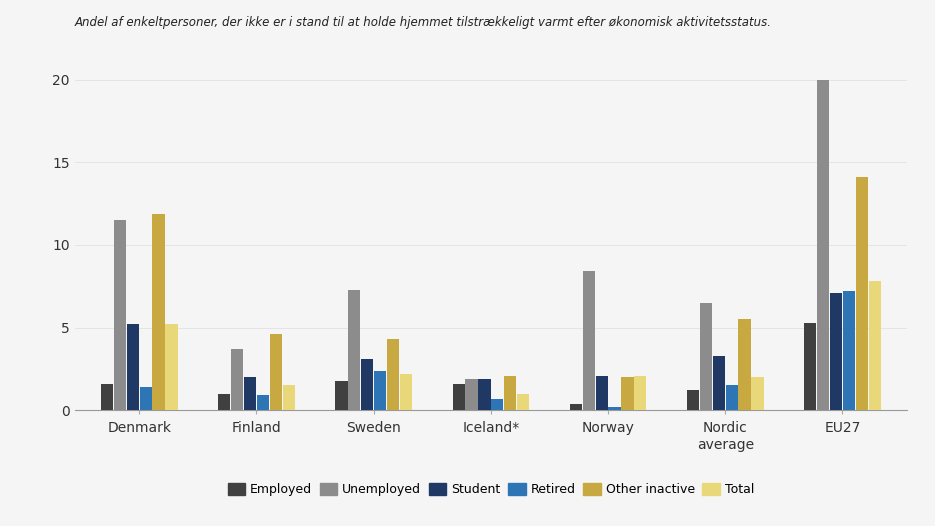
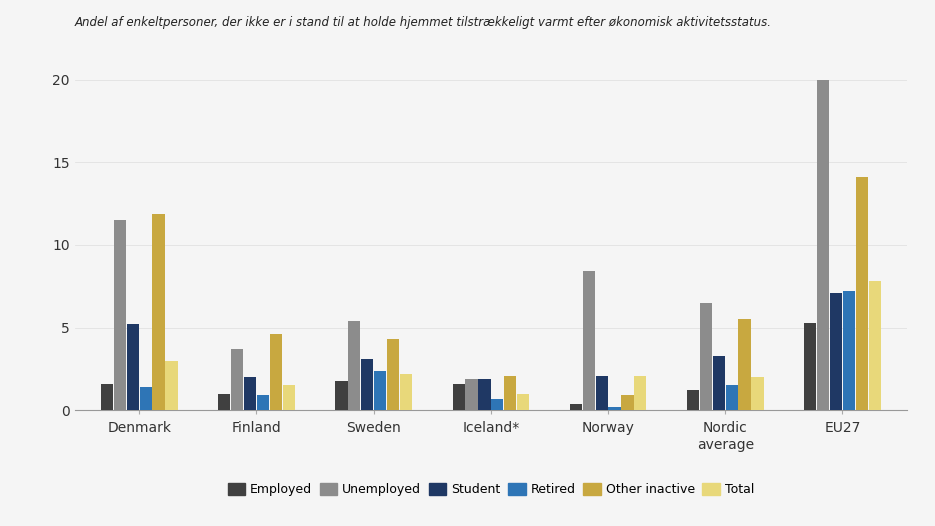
Total/Denmark: 5.2 -> 3.0
Unemployed/Sweden: 7.3 -> 5.4
Other inactive/Norway: 2.0 -> 0.9
